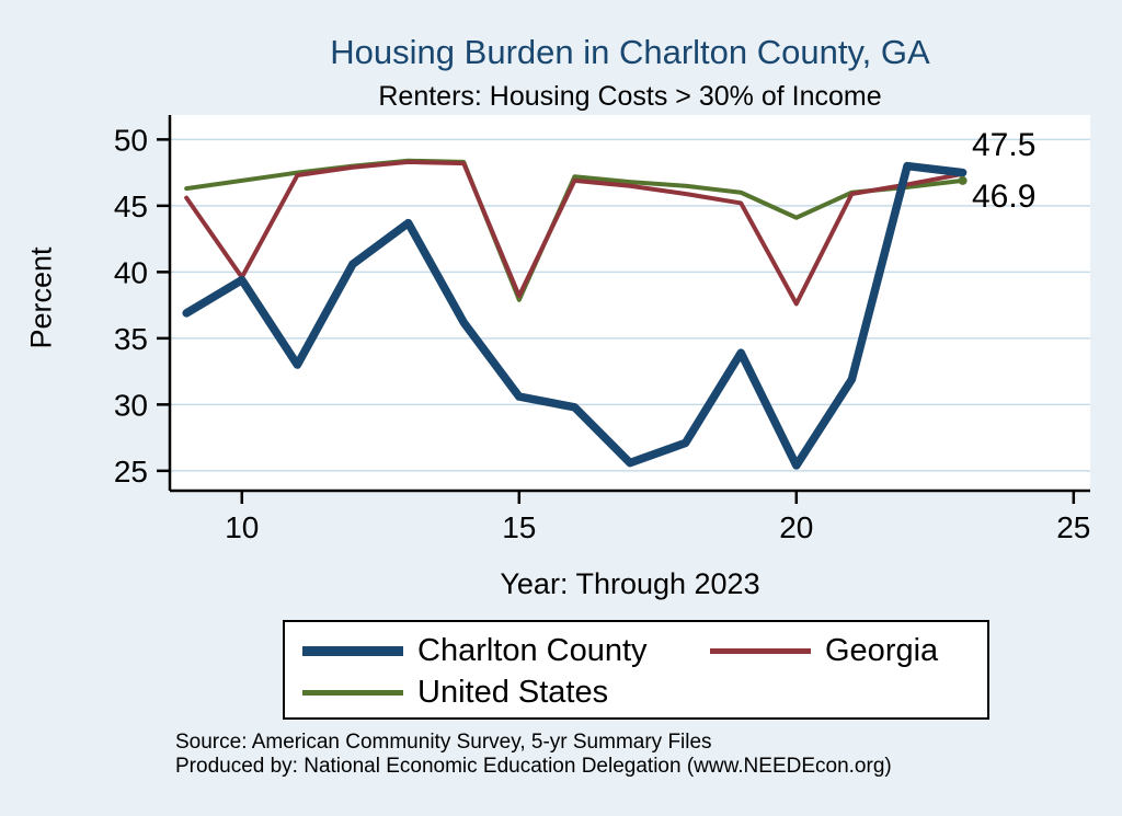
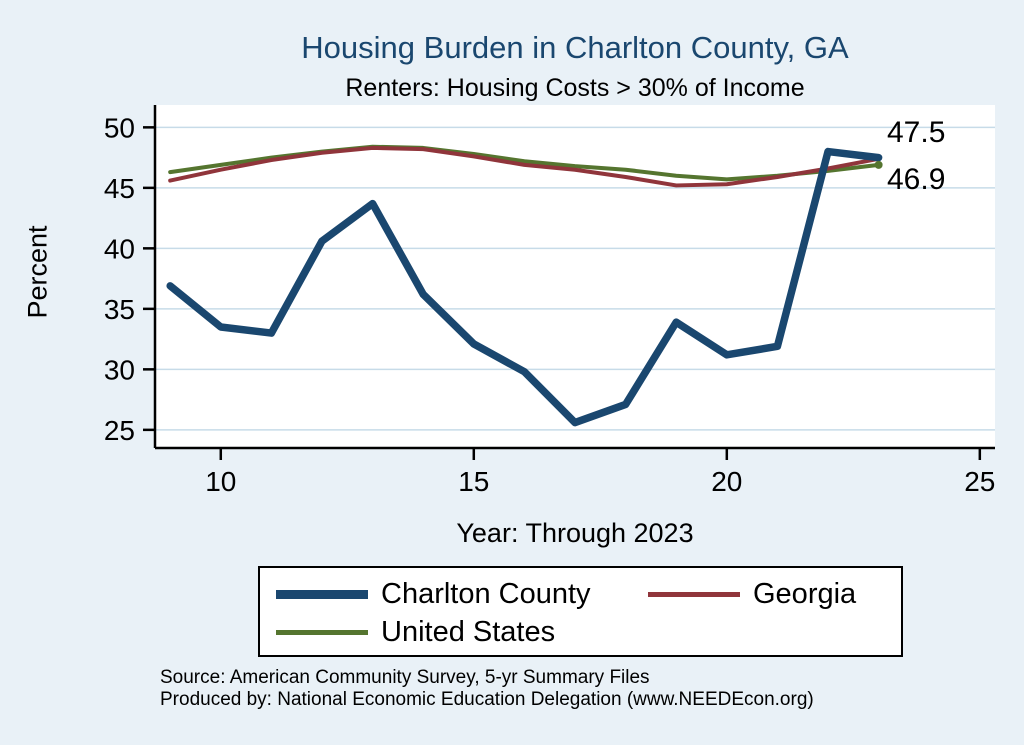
Charlton County/10: 39.4 -> 33.5
Georgia/10: 39.6 -> 46.5
Charlton County/15: 30.6 -> 32.1
Georgia/15: 38.2 -> 47.6
United States/15: 37.9 -> 47.8
Charlton County/20: 25.4 -> 31.2
Georgia/20: 37.6 -> 45.3
United States/20: 44.1 -> 45.7
